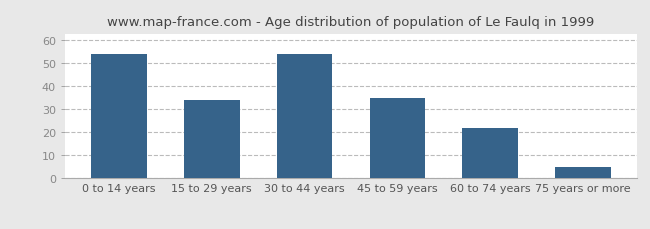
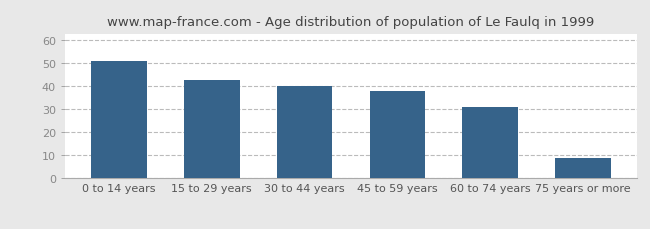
0 to 14 years: 54 -> 51
15 to 29 years: 34 -> 43
30 to 44 years: 54 -> 40
45 to 59 years: 35 -> 38
60 to 74 years: 22 -> 31
75 years or more: 5 -> 9
